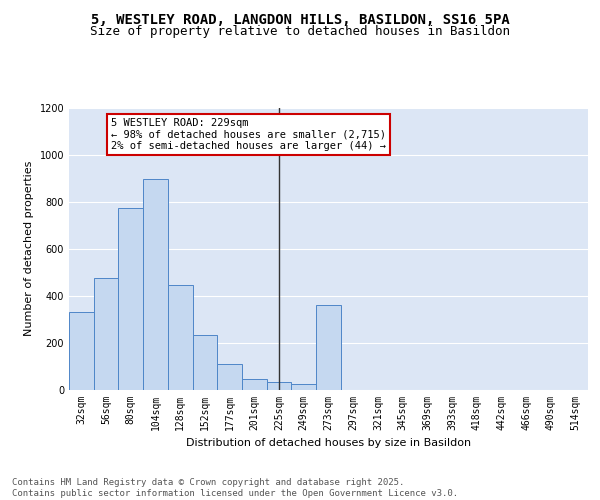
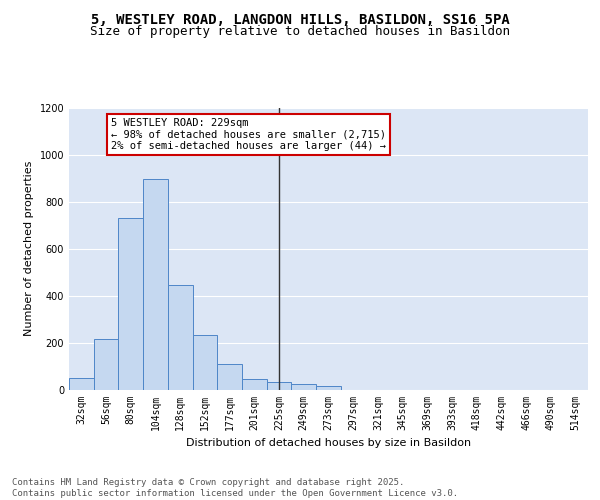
32sqm: 330 -> 50
56sqm: 475 -> 215
80sqm: 775 -> 730
273sqm: 360 -> 15
